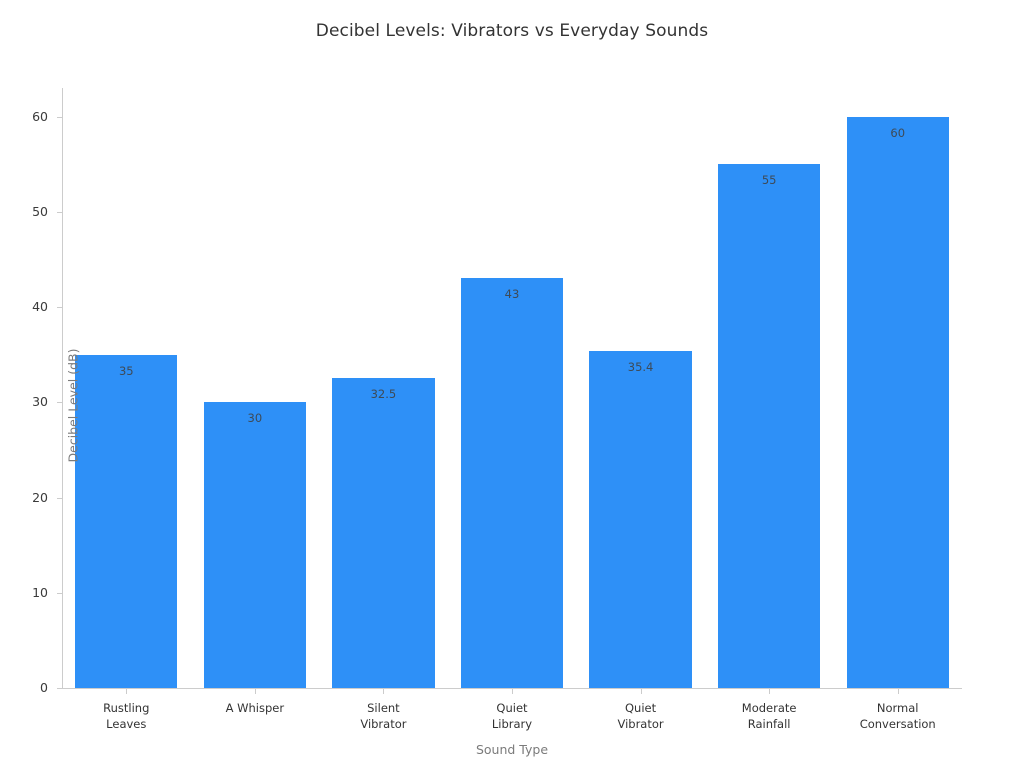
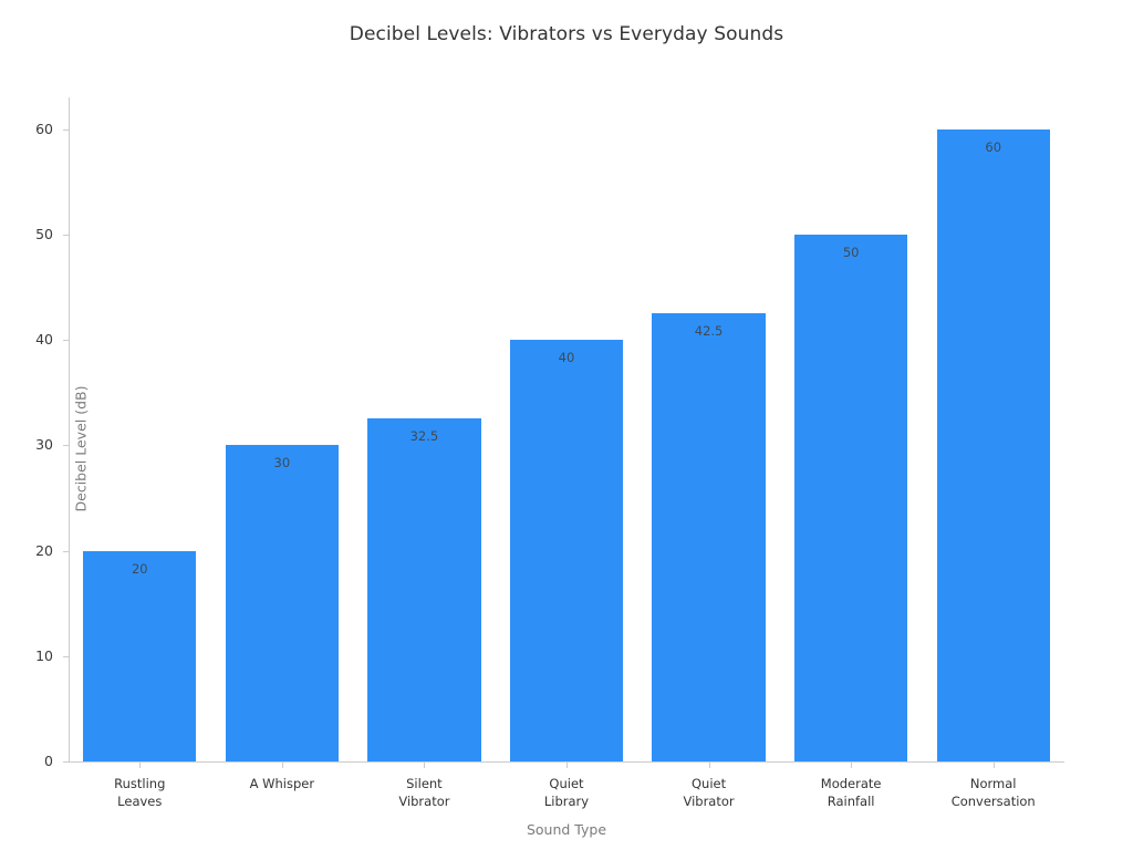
Rustling Leaves: 35 -> 20
Quiet Library: 43 -> 40
Quiet Vibrator: 35.4 -> 42.5
Moderate Rainfall: 55 -> 50
